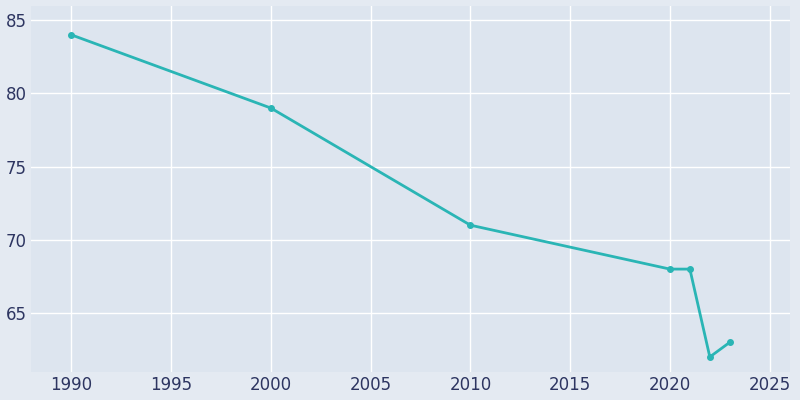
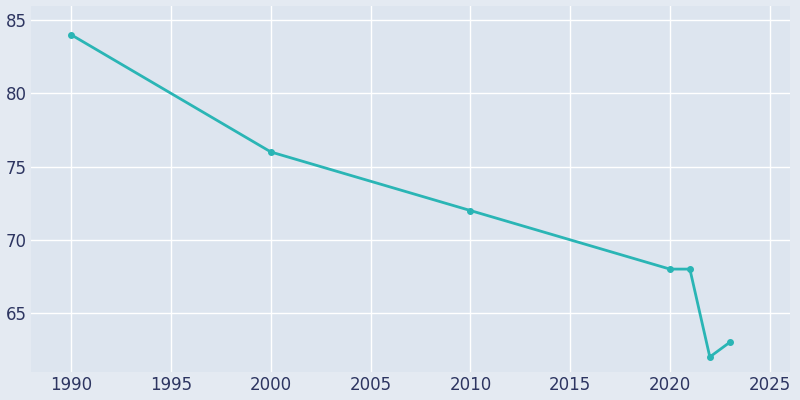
2000: 79 -> 76
2010: 71 -> 72
